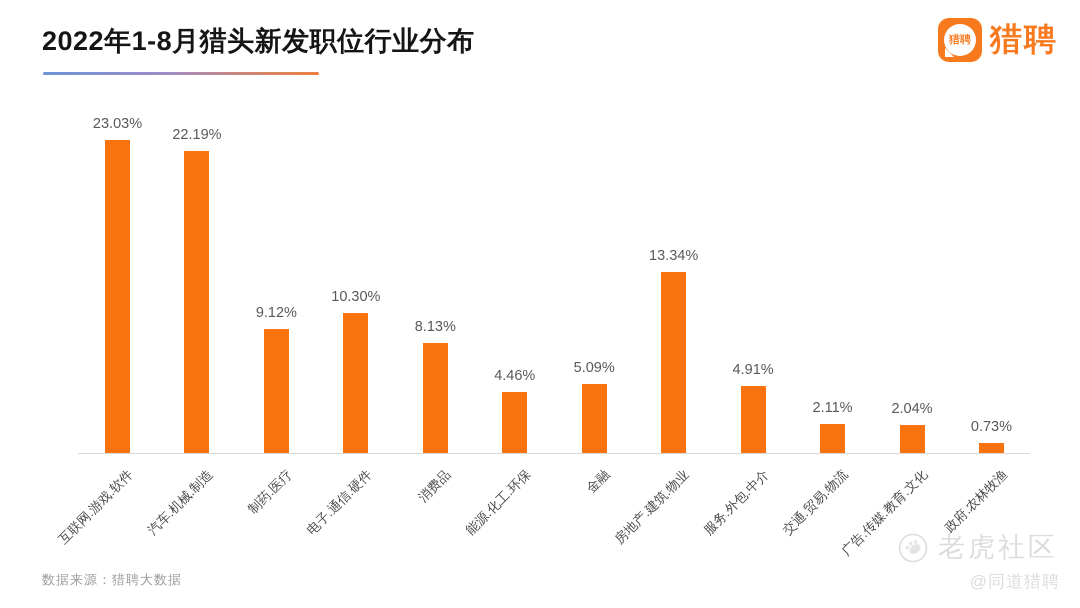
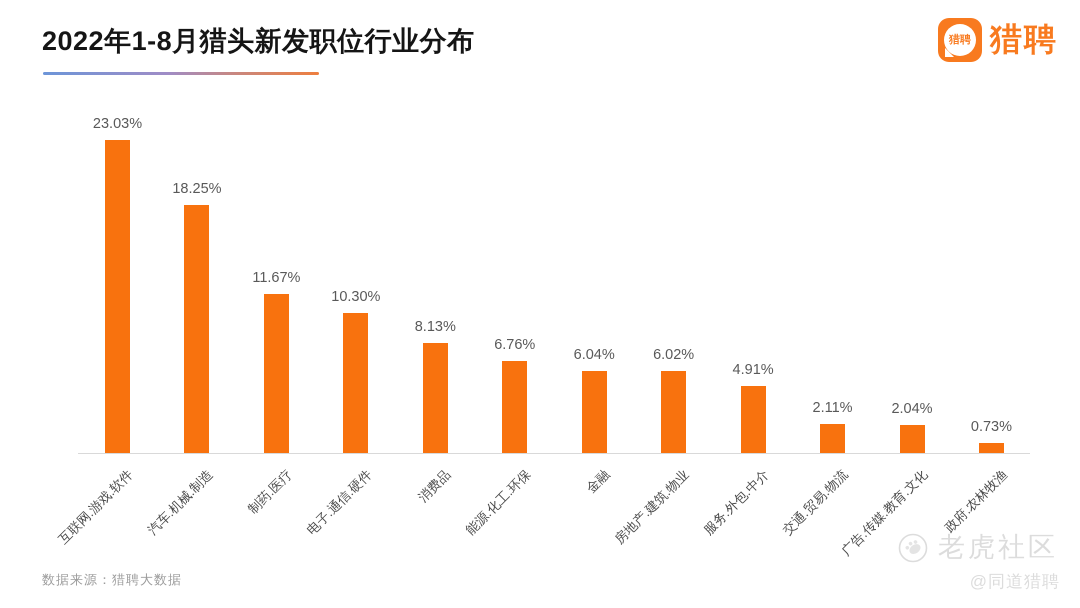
汽车.机械.制造: 22.19% -> 18.25%
制药.医疗: 9.12% -> 11.67%
能源.化工.环保: 4.46% -> 6.76%
金融: 5.09% -> 6.04%
房地产.建筑.物业: 13.34% -> 6.02%
